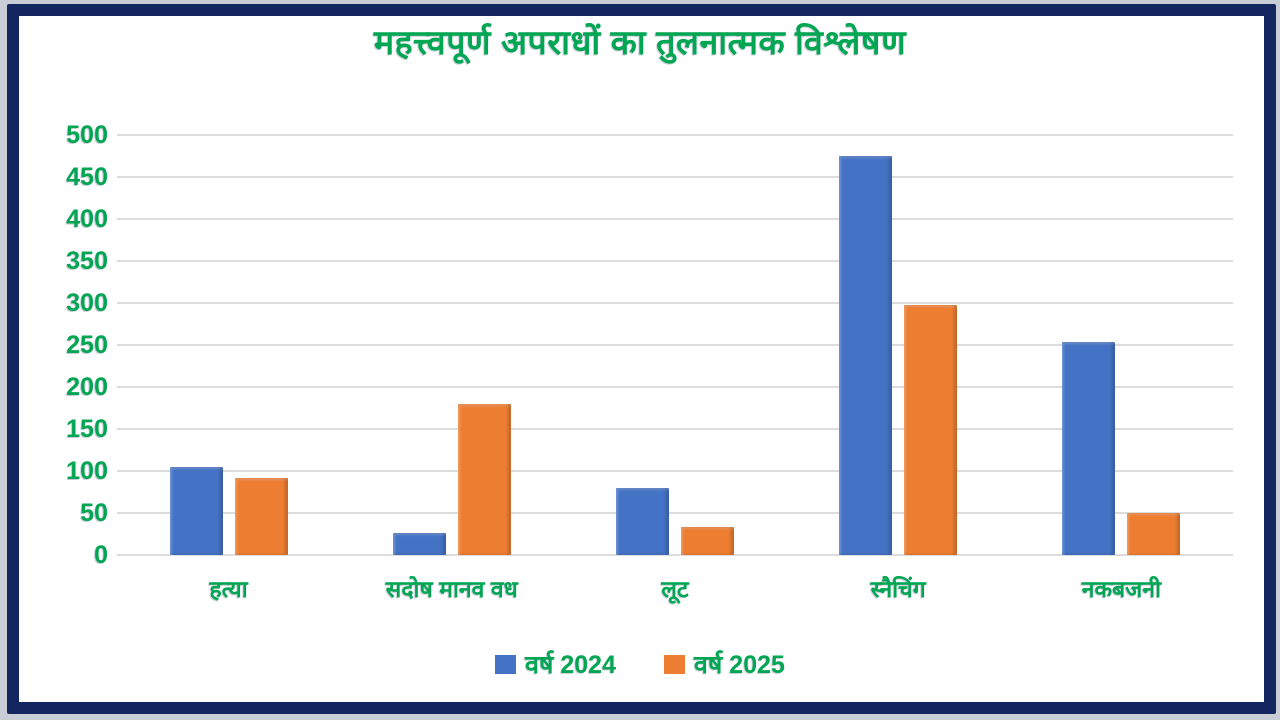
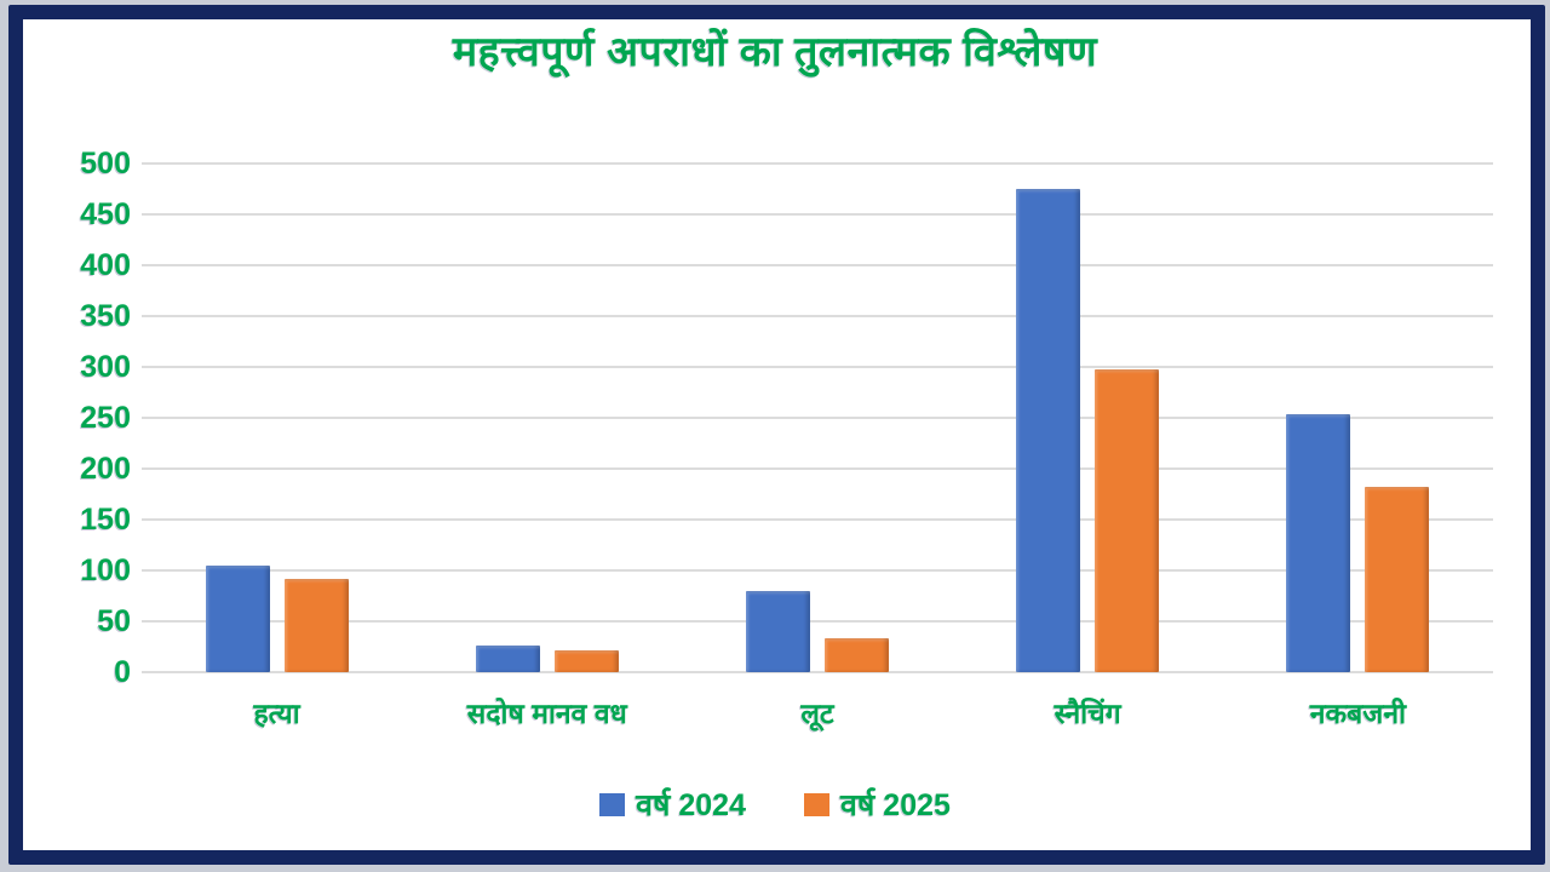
वर्ष 2025/सदोष मानव वध: 180 -> 20
वर्ष 2025/नकबजनी: 50 -> 180
